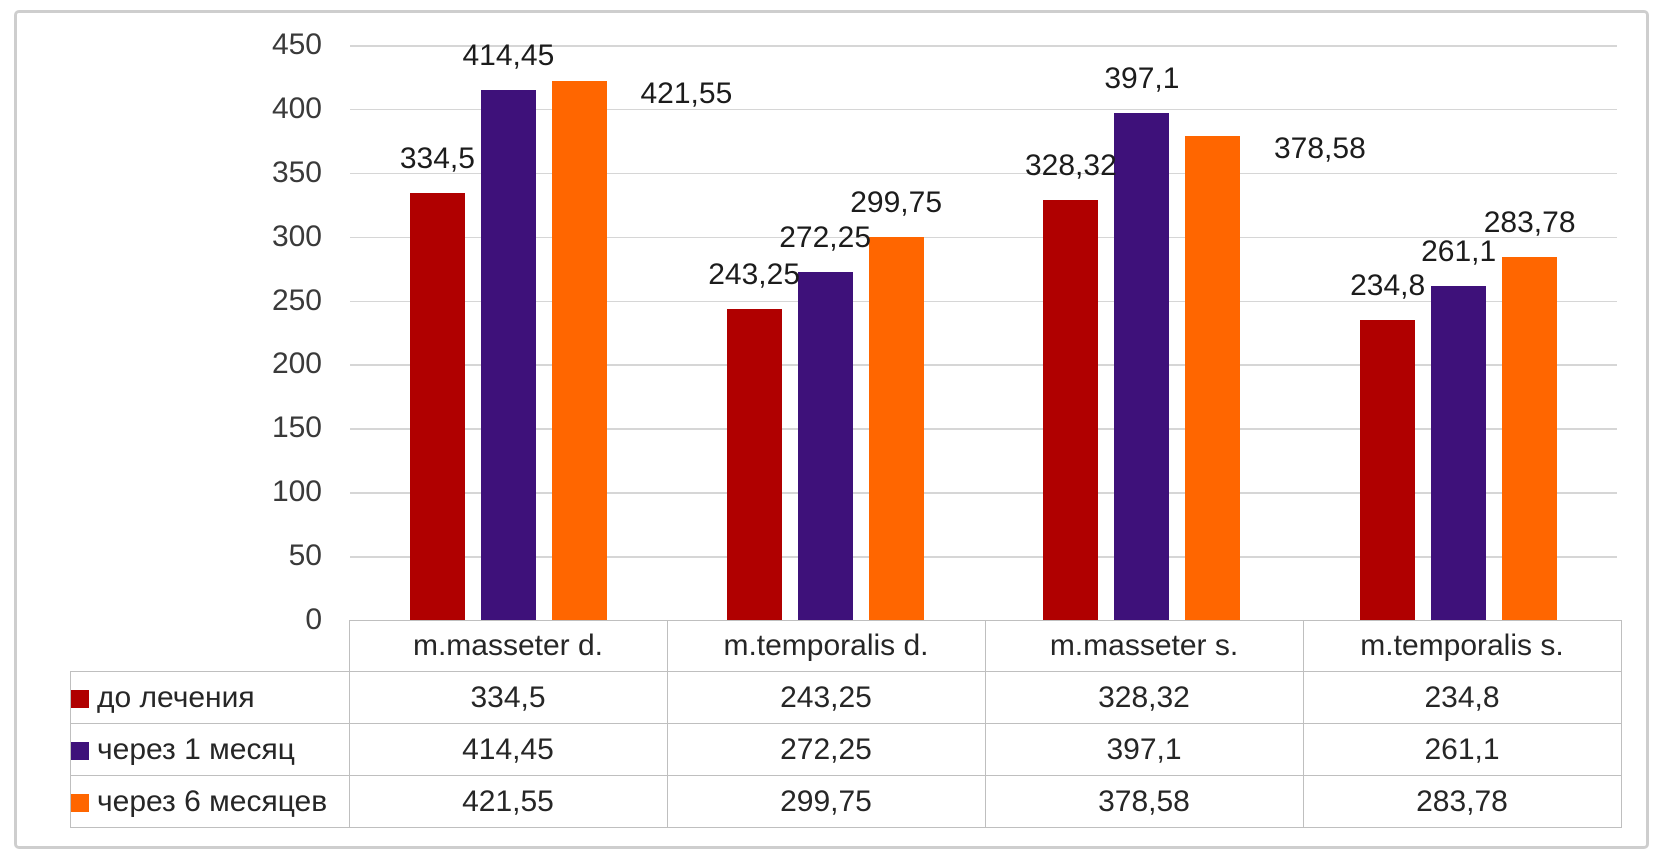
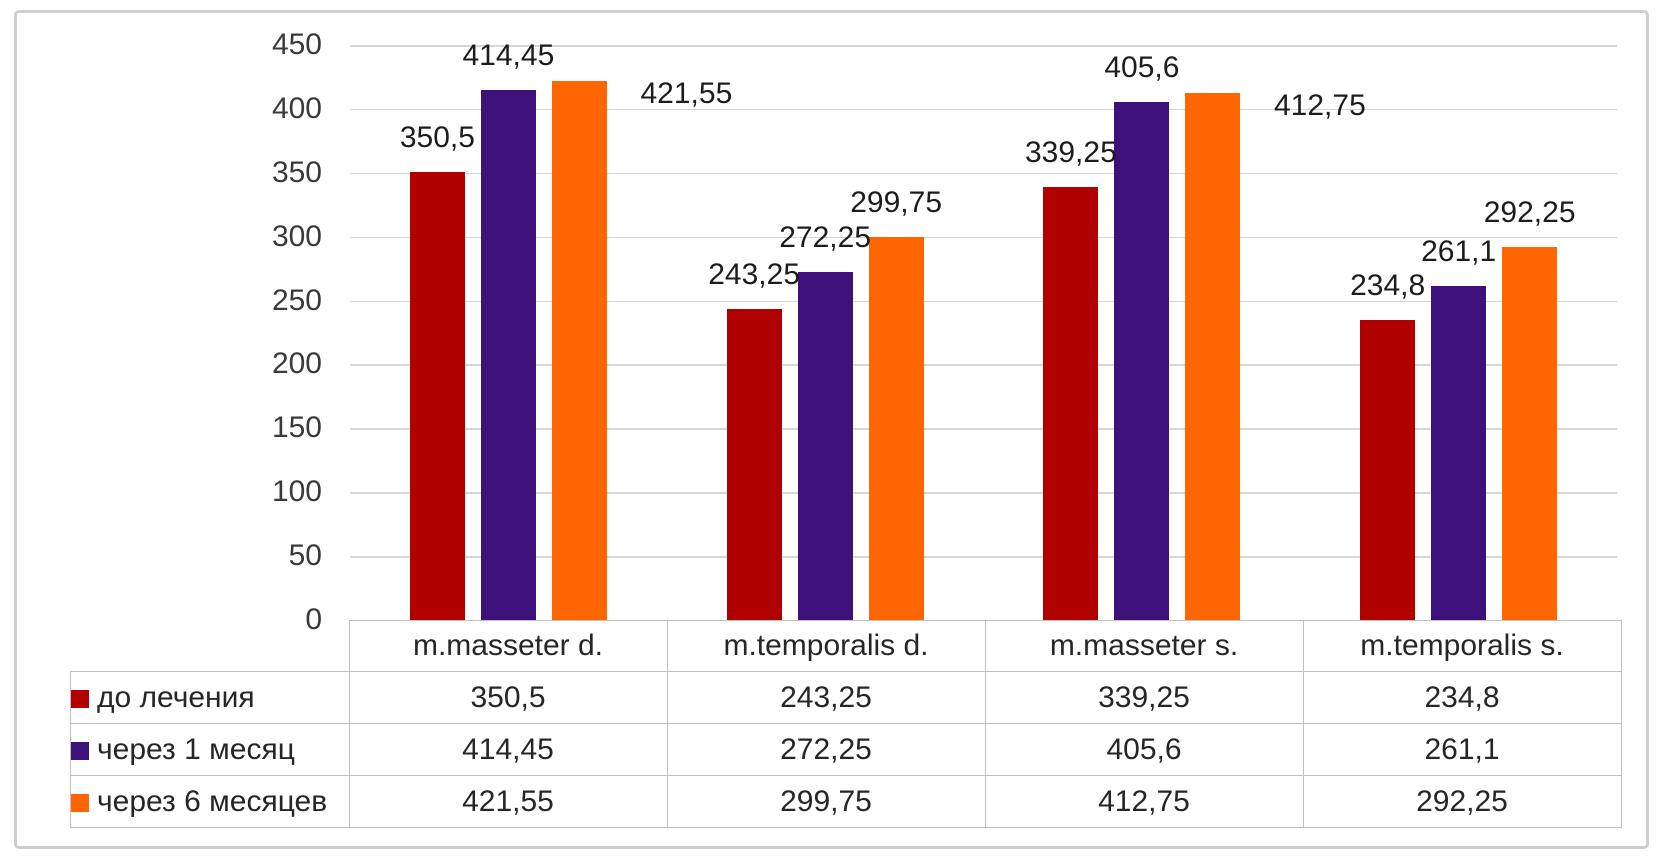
до лечения/m.masseter d.: 334,5 -> 350,5
до лечения/m.masseter s.: 328,32 -> 339,25
через 1 месяц/m.masseter s.: 397,1 -> 405,6
через 6 месяцев/m.masseter s.: 378,58 -> 412,75
через 6 месяцев/m.temporalis s.: 283,78 -> 292,25
